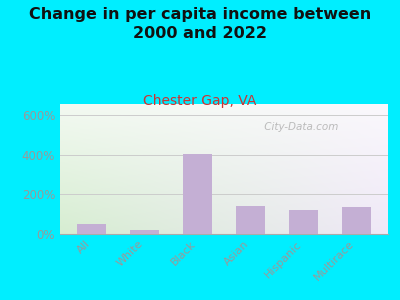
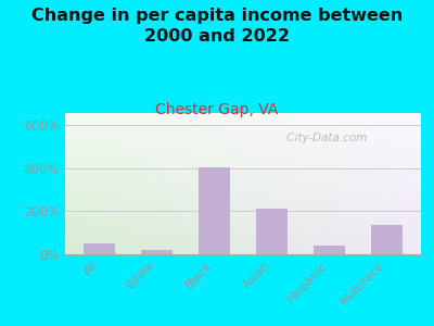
Asian: 140% -> 210%
Hispanic: 120% -> 40%
